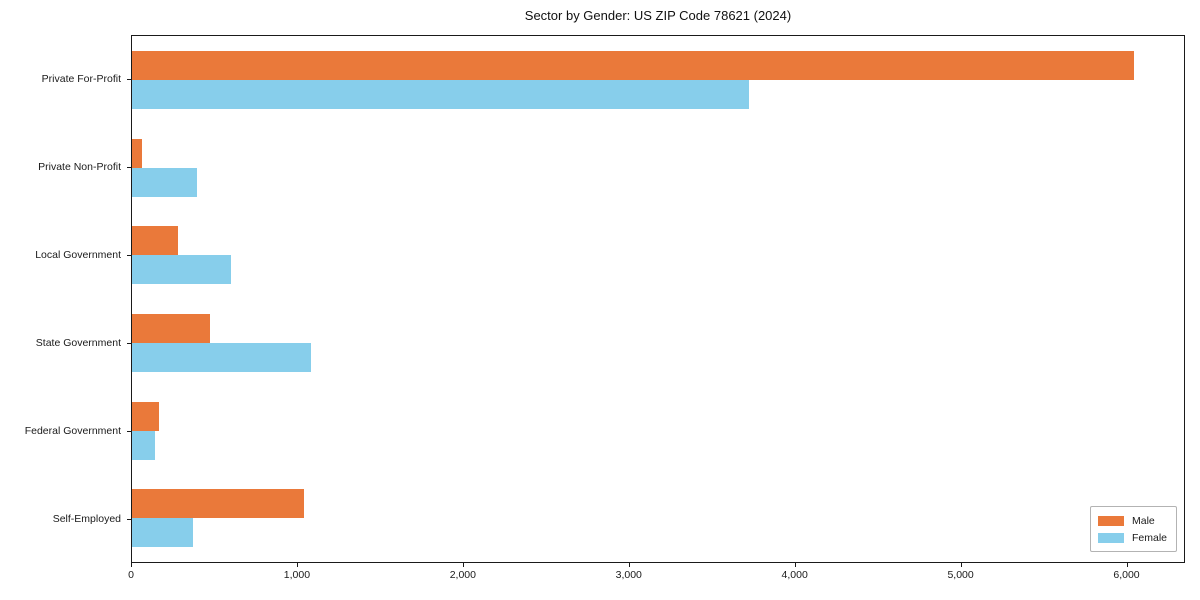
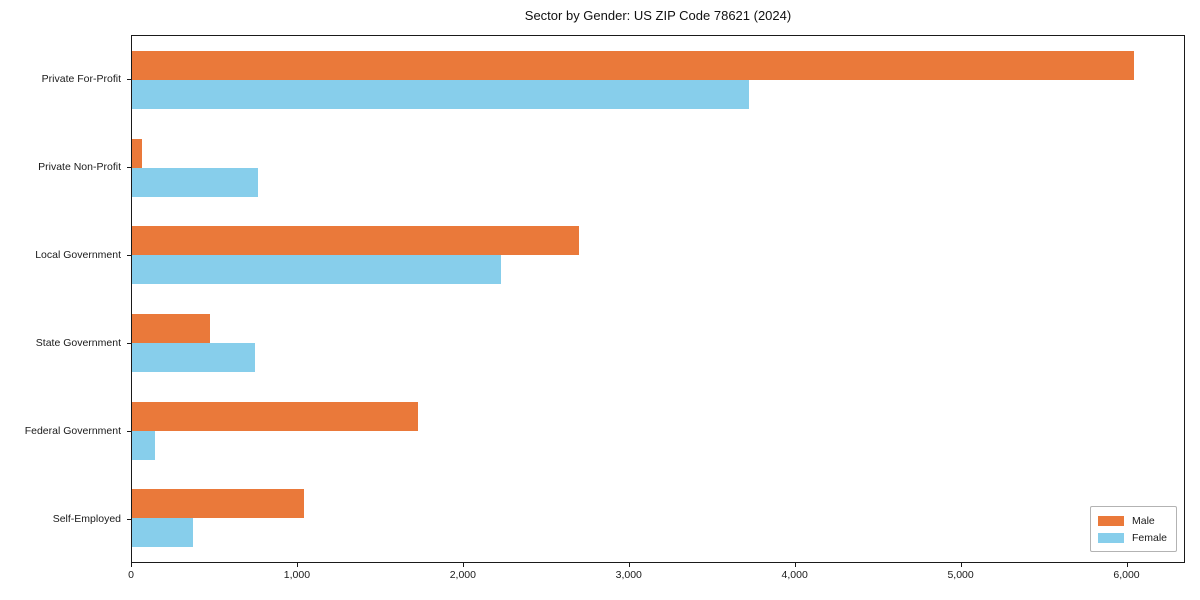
Female/Private Non-Profit: 390 -> 760
Male/Local Government: 280 -> 2700
Female/Local Government: 600 -> 2230
Female/State Government: 1080 -> 740
Male/Federal Government: 160 -> 1730
